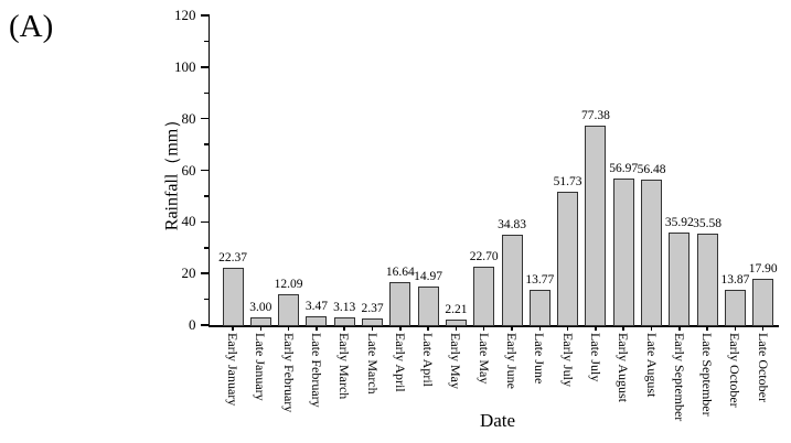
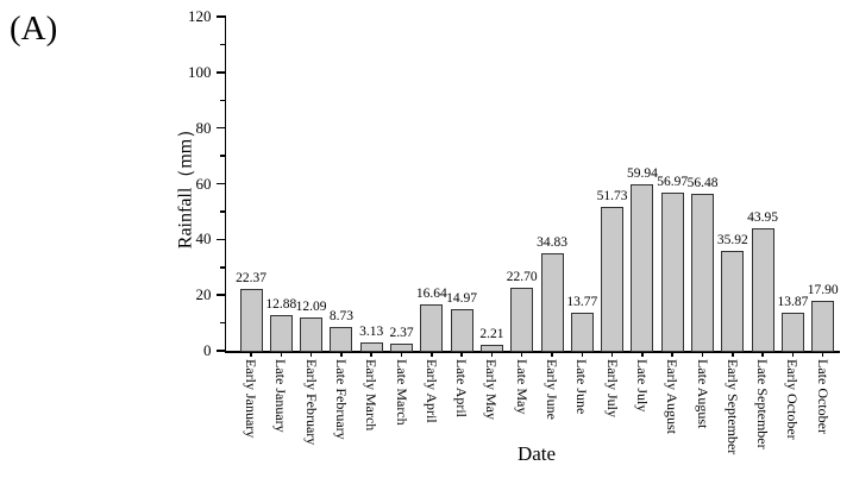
Late January: 3.00 -> 12.88
Late February: 3.47 -> 8.73
Late July: 77.38 -> 59.94
Late September: 35.58 -> 43.95
